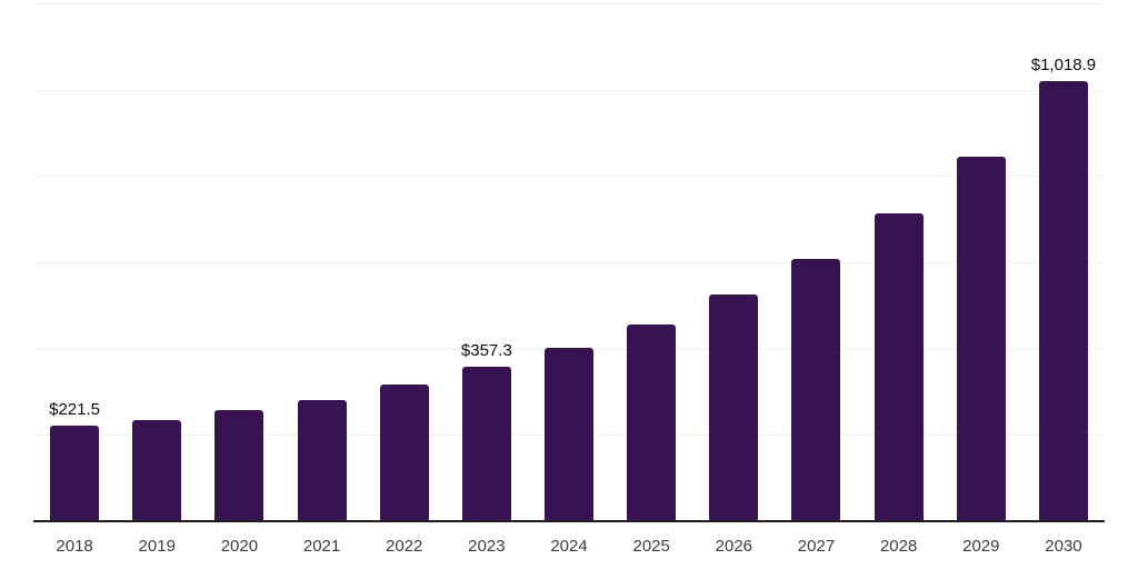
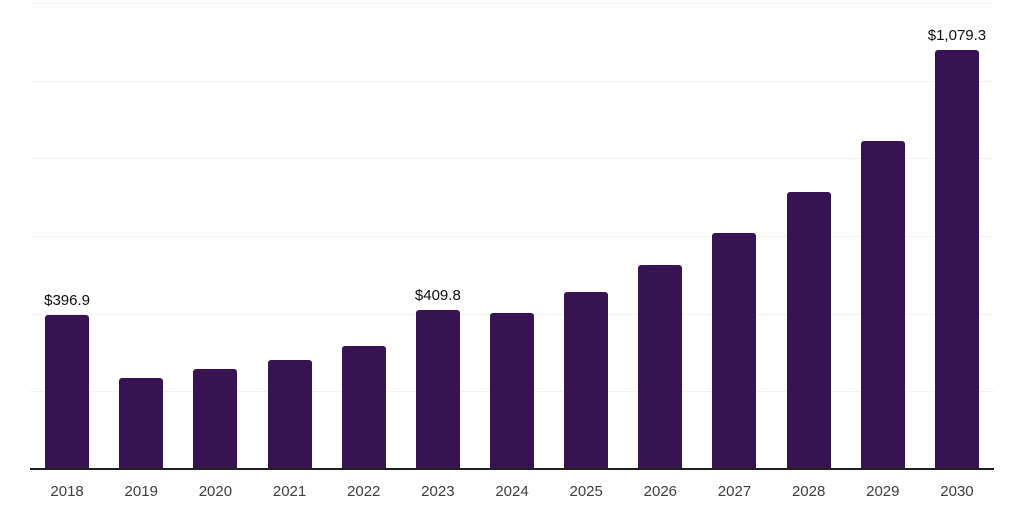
2018: $221.5 -> $396.9
2023: $357.3 -> $409.8
2030: $1,018.9 -> $1,079.3
